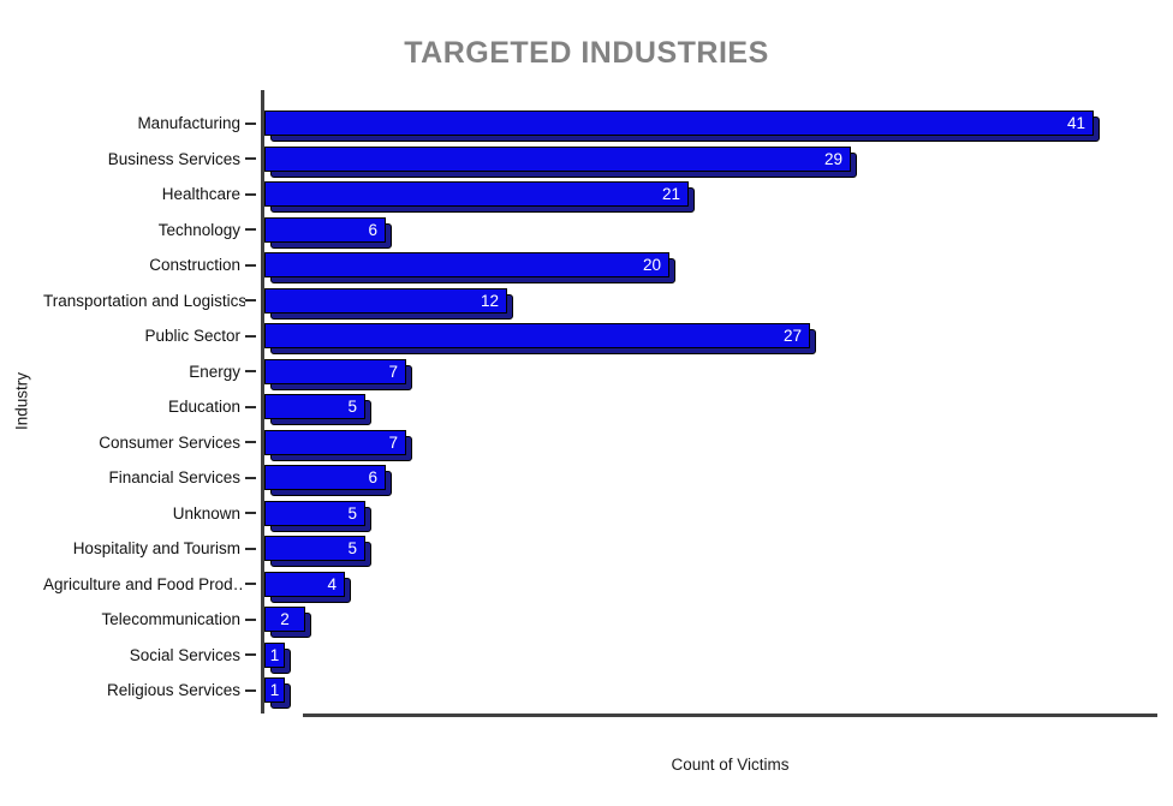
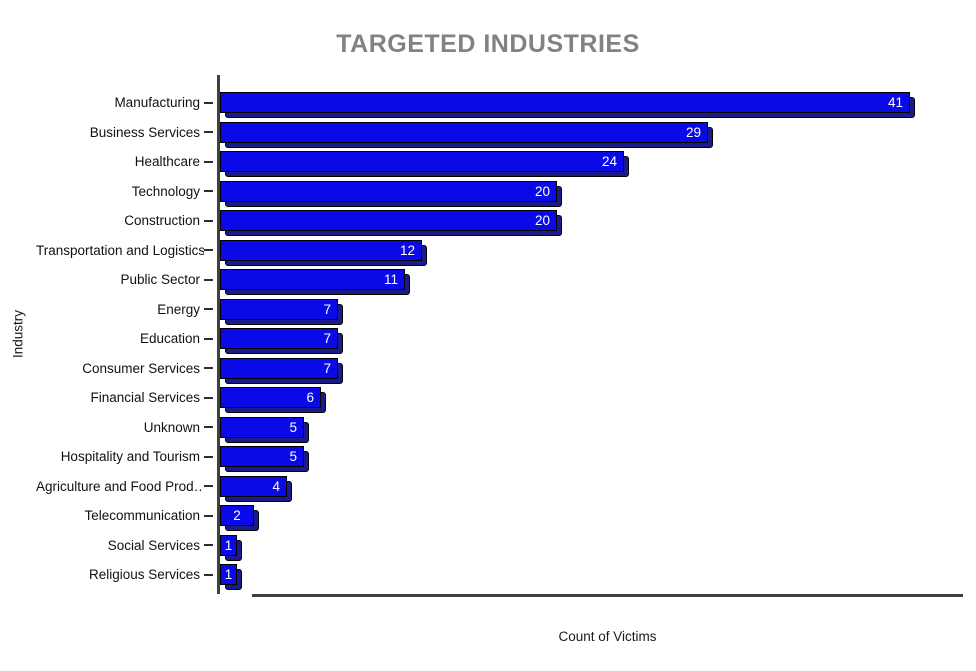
Healthcare: 21 -> 24
Technology: 6 -> 20
Public Sector: 27 -> 11
Education: 5 -> 7
